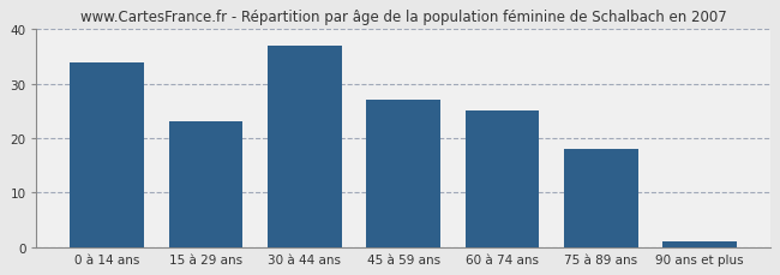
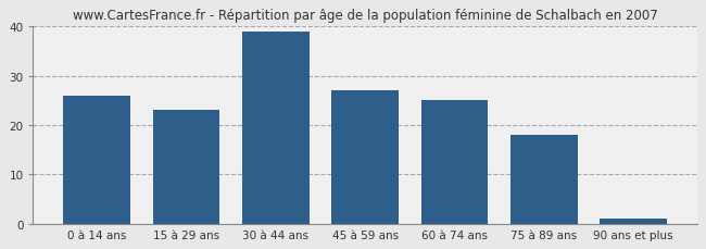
0 à 14 ans: 34 -> 26
30 à 44 ans: 37 -> 39
